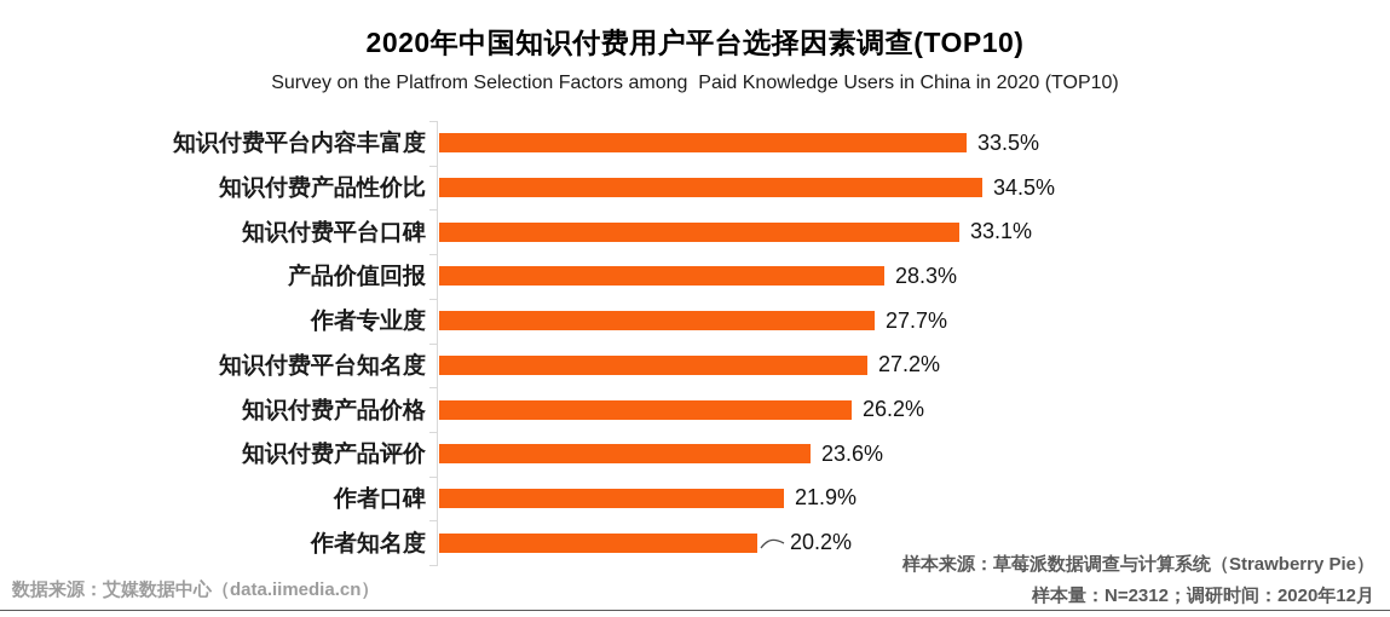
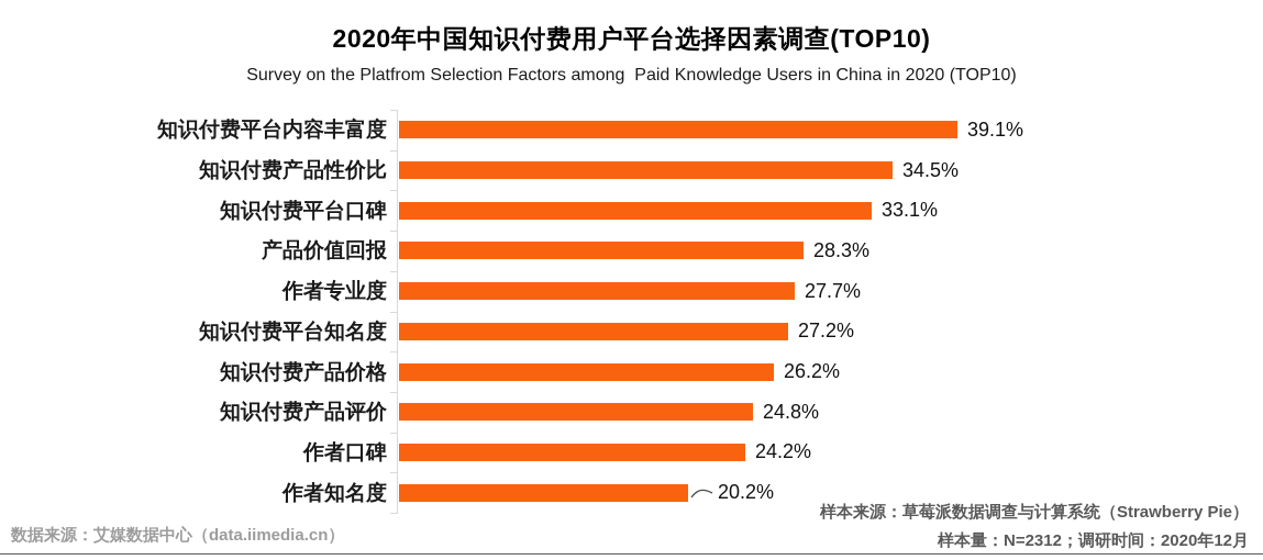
知识付费平台内容丰富度: 33.5% -> 39.1%
知识付费产品评价: 23.6% -> 24.8%
作者口碑: 21.9% -> 24.2%
